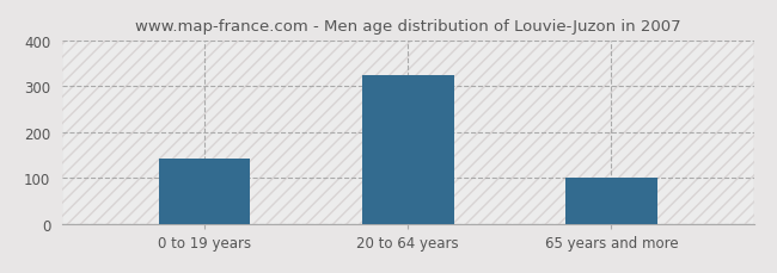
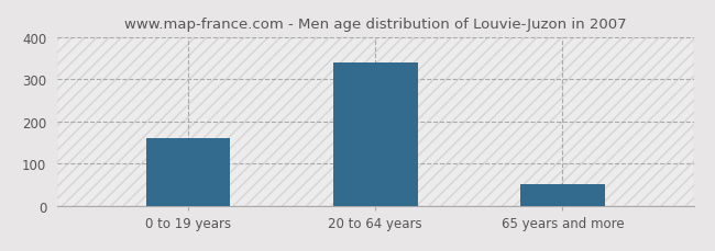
0 to 19 years: 142 -> 160
20 to 64 years: 323 -> 340
65 years and more: 99 -> 50
